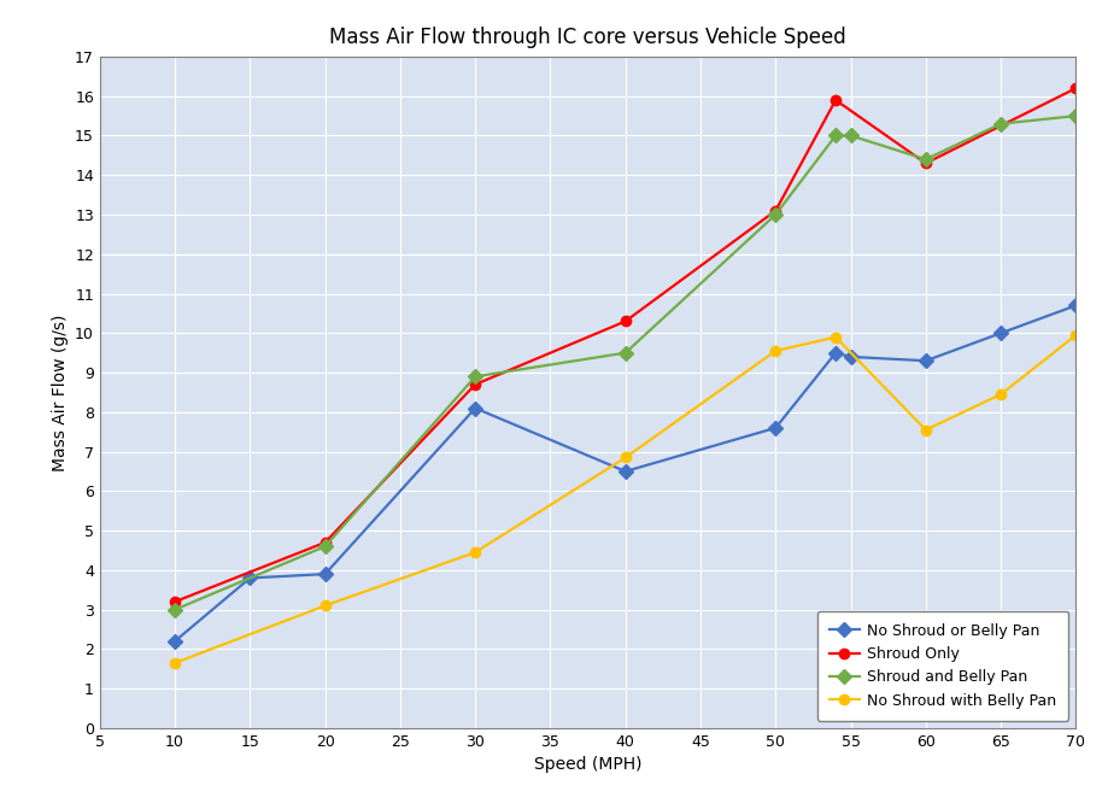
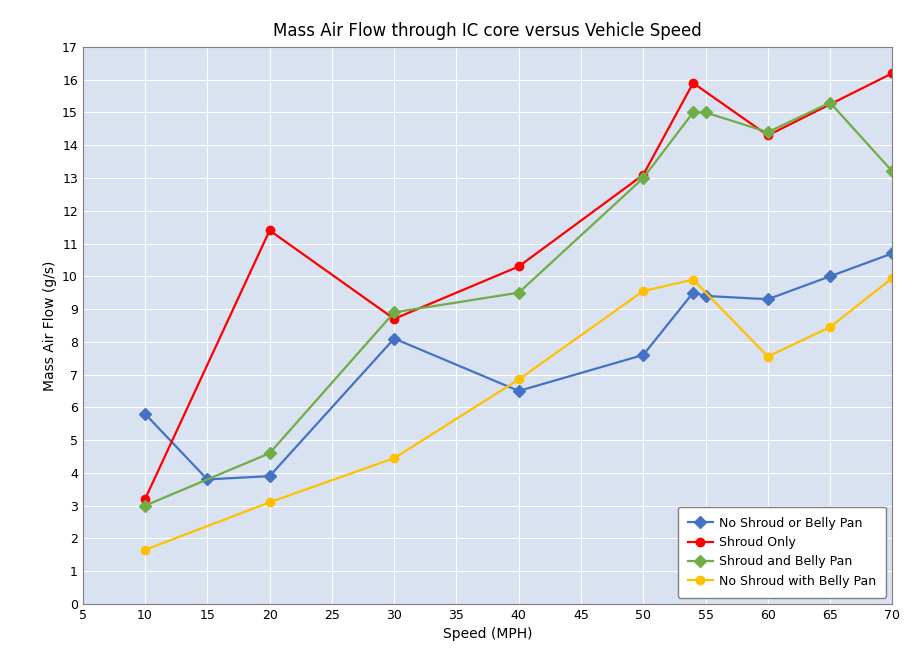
No Shroud or Belly Pan/10: 2.2 -> 5.8
Shroud Only/20: 4.7 -> 11.4
Shroud and Belly Pan/70: 15.5 -> 13.2
